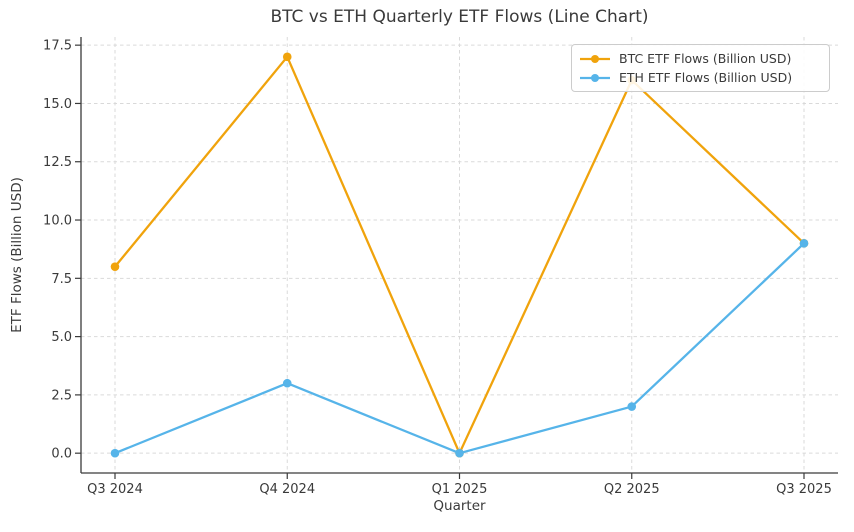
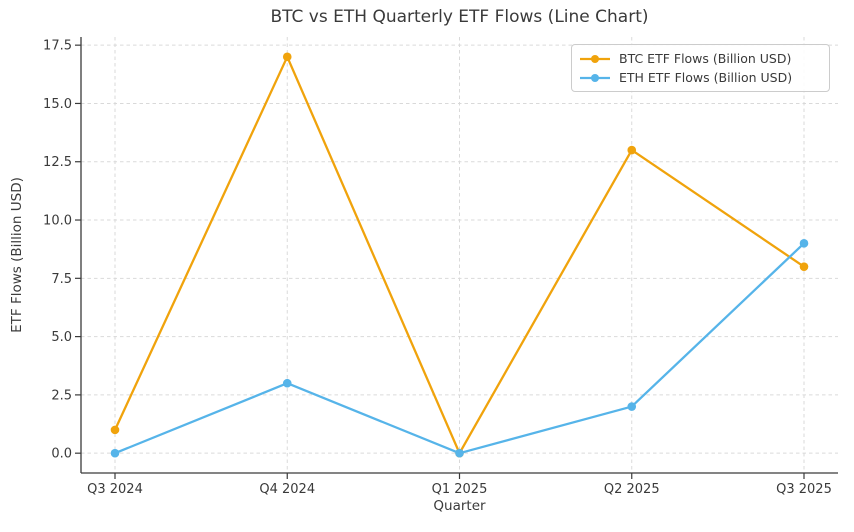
BTC ETF Flows (Billion USD)/Q3 2024: 8 -> 1
BTC ETF Flows (Billion USD)/Q2 2025: 16 -> 13
BTC ETF Flows (Billion USD)/Q3 2025: 9 -> 8
